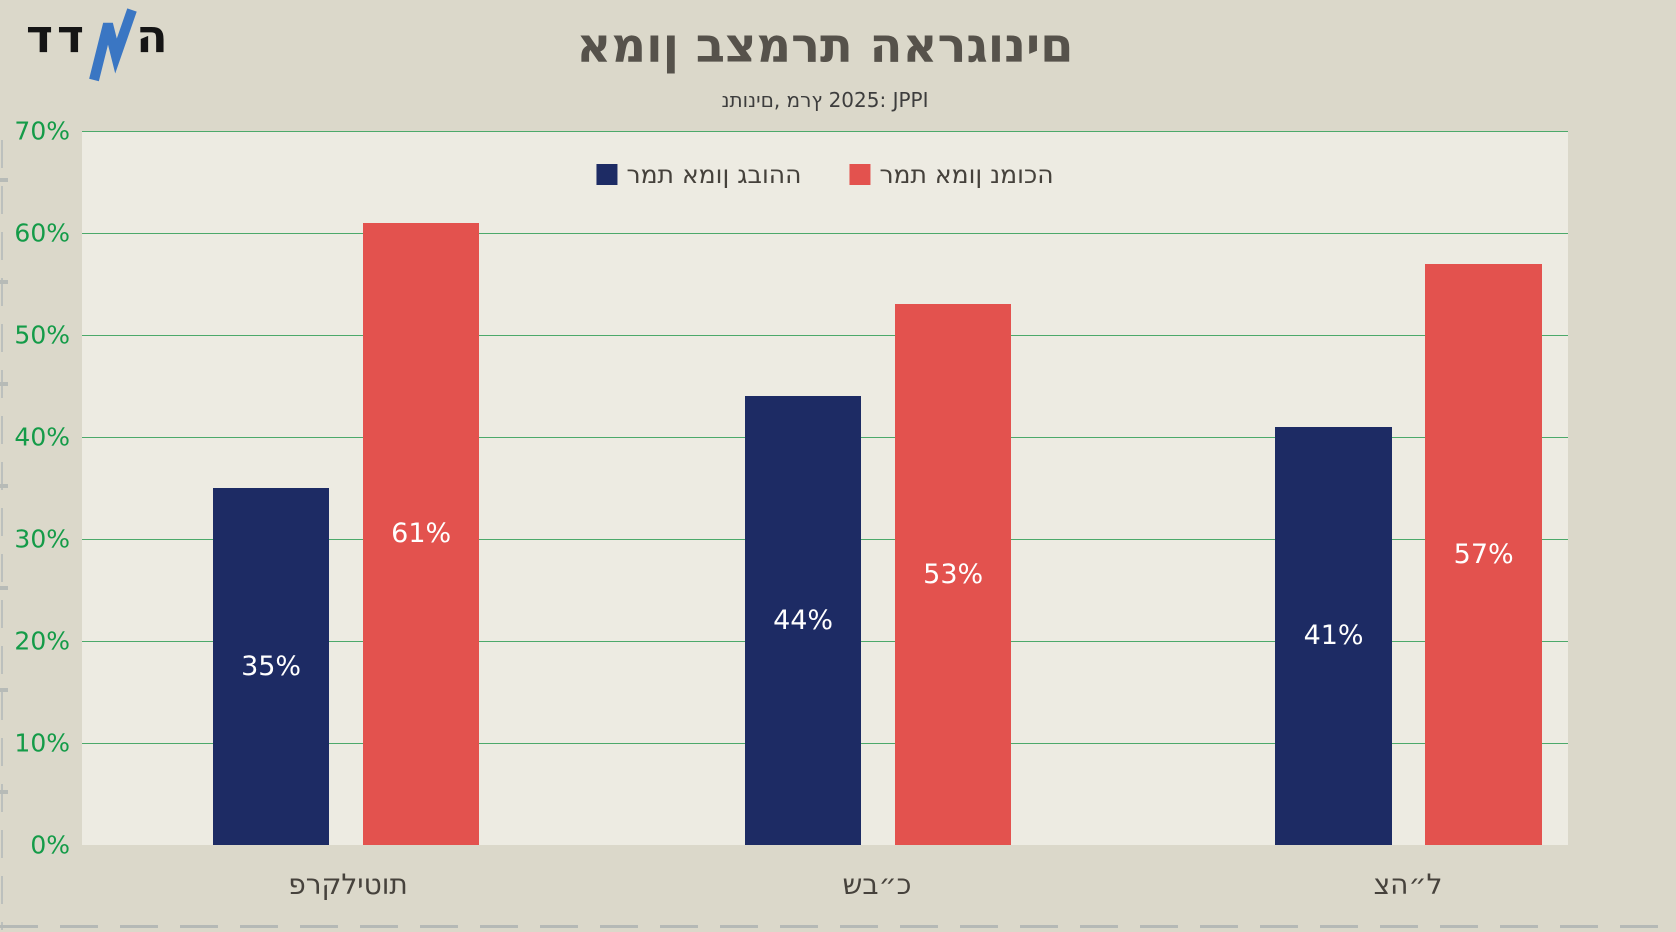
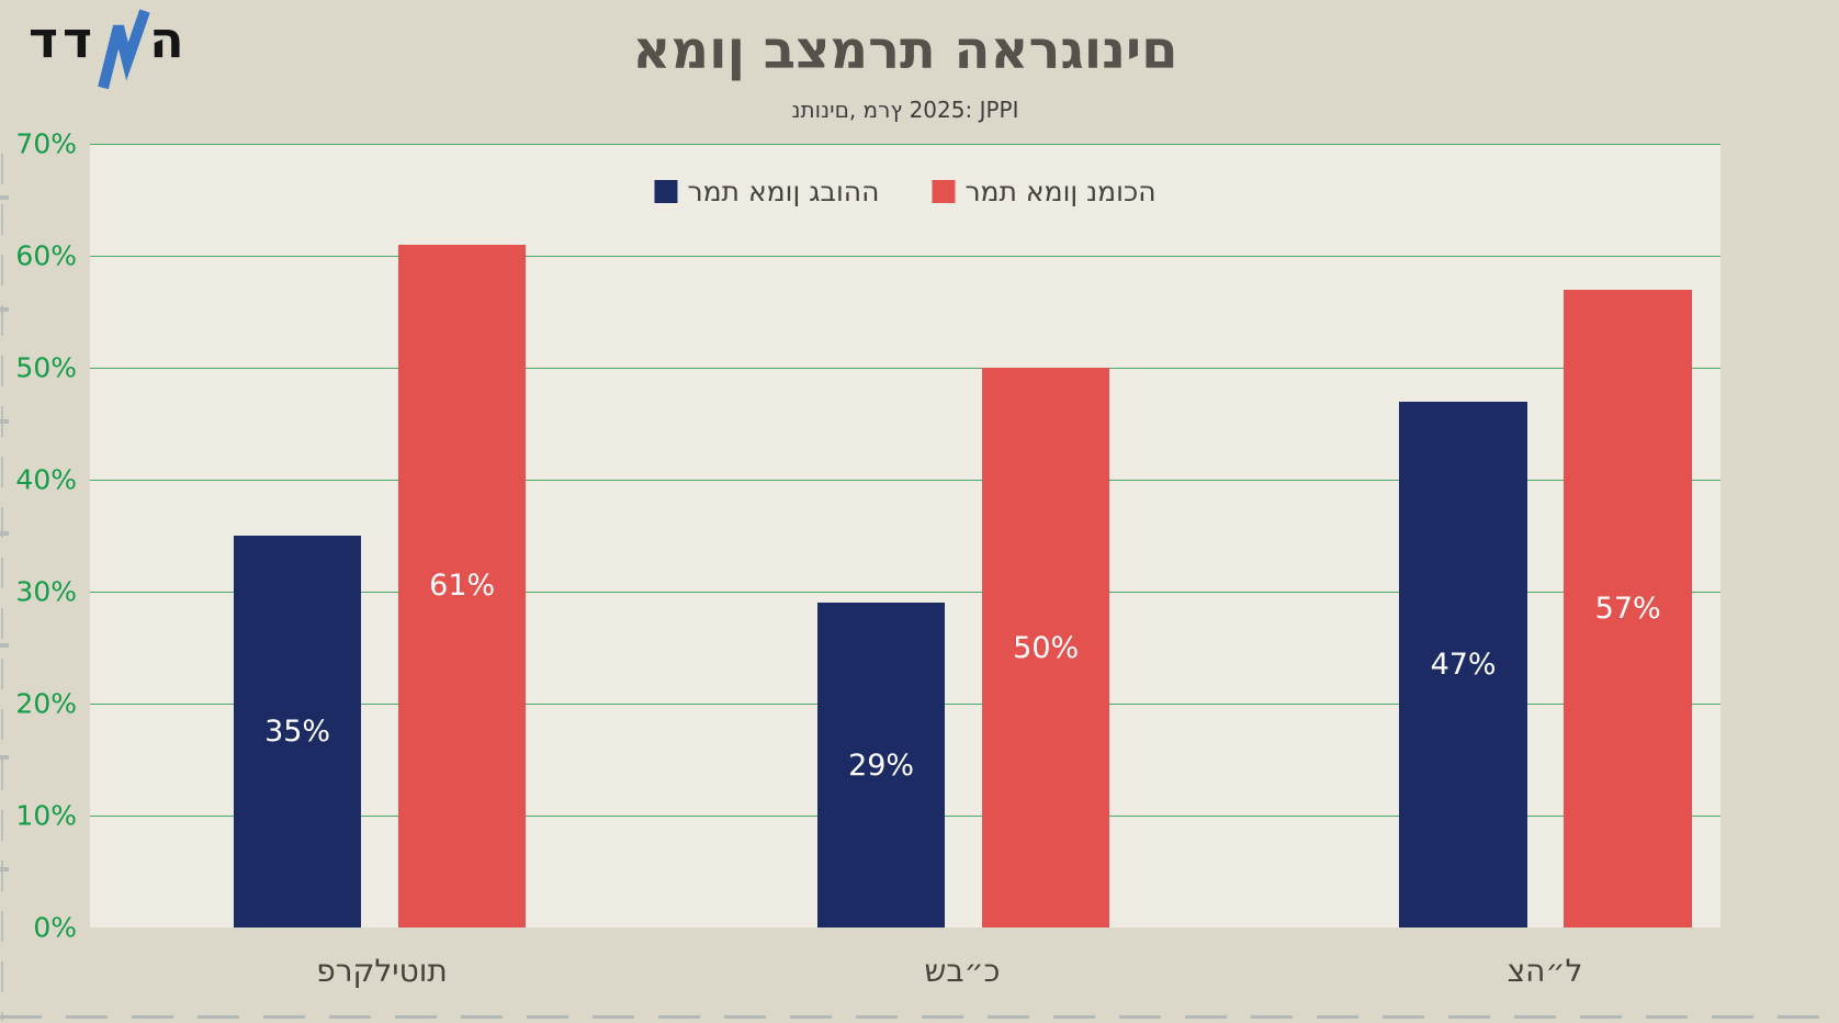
רמת אמון גבוהה/שב״כ: 44% -> 29%
רמת אמון נמוכה/שב״כ: 53% -> 50%
רמת אמון גבוהה/צה״ל: 41% -> 47%
